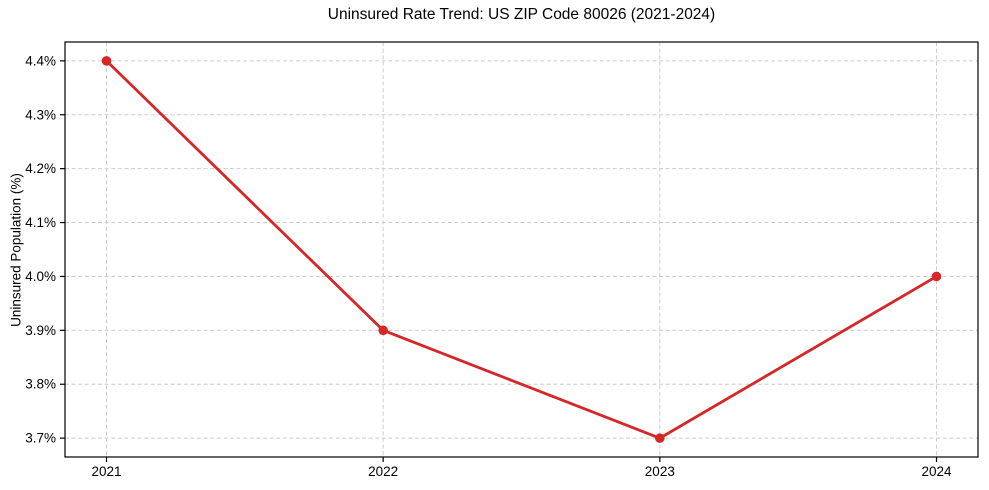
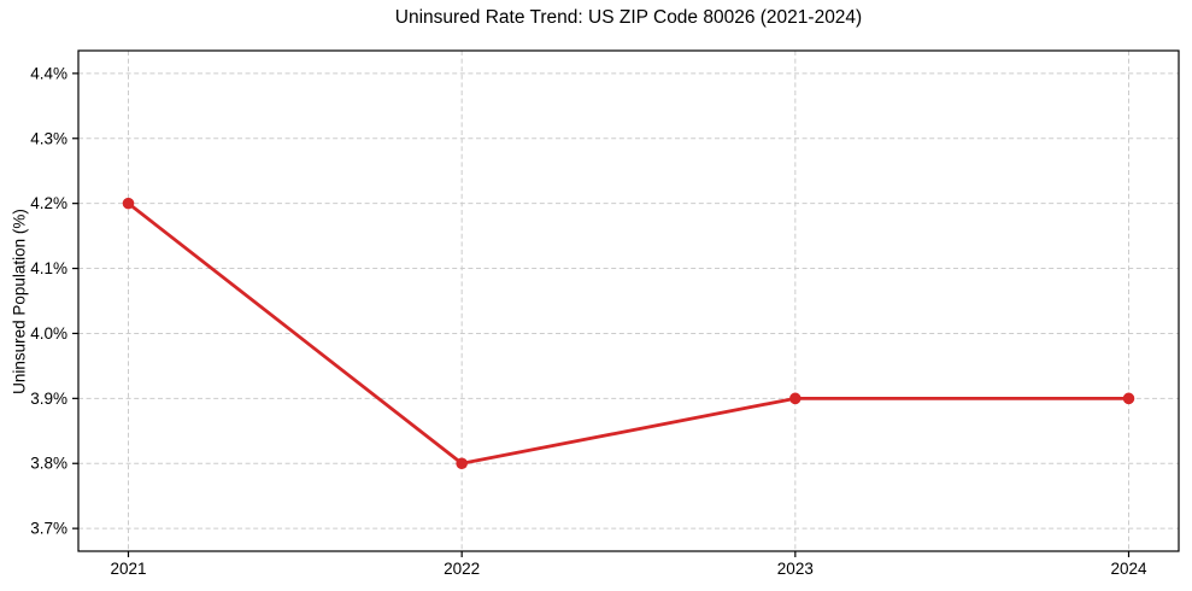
2021: 4.4% -> 4.2%
2022: 3.9% -> 3.8%
2023: 3.7% -> 3.9%
2024: 4.0% -> 3.9%
